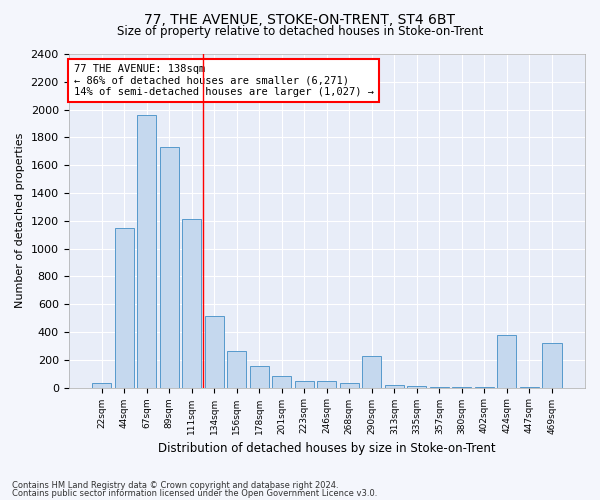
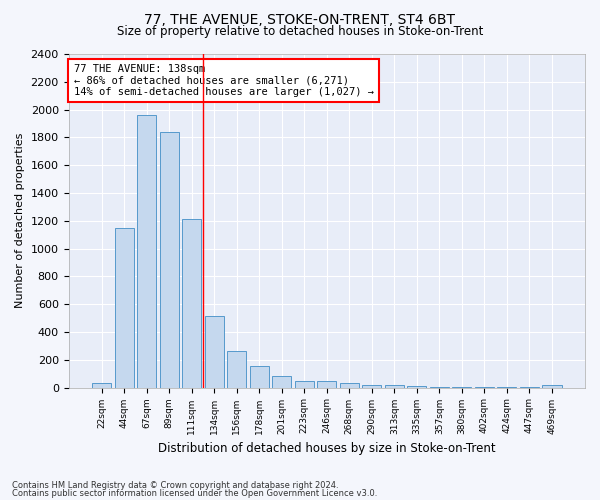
89sqm: 1730 -> 1840
290sqm: 230 -> 20
424sqm: 380 -> 0
469sqm: 320 -> 20
